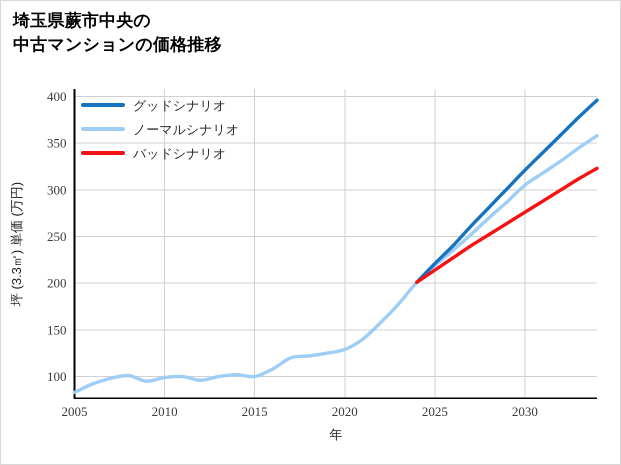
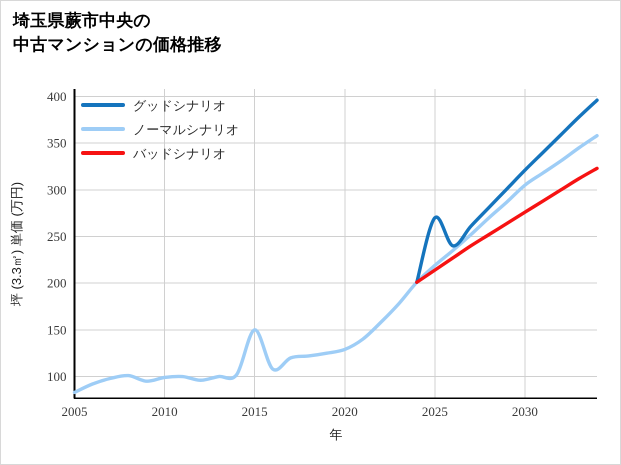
ノーマルシナリオ/2015: 100 -> 150
グッドシナリオ/2025: 220 -> 270
